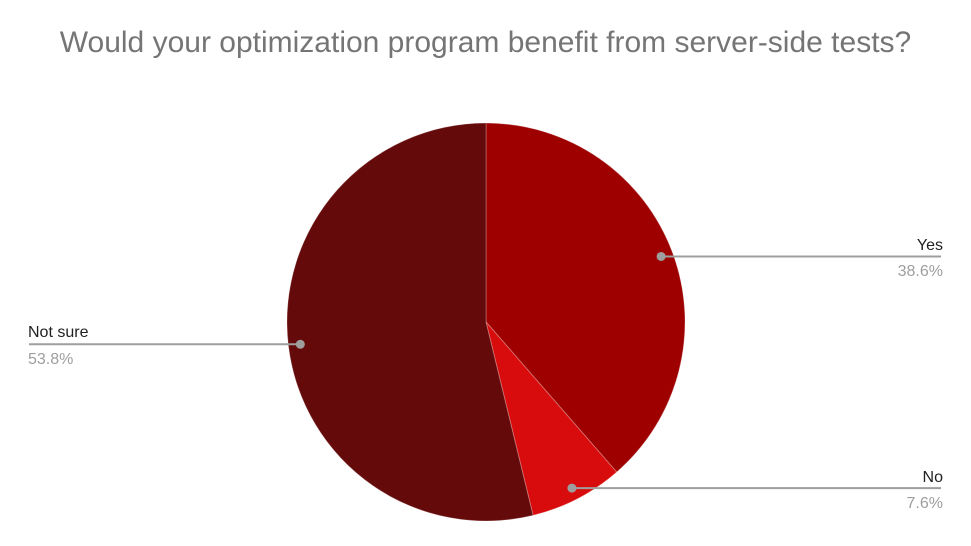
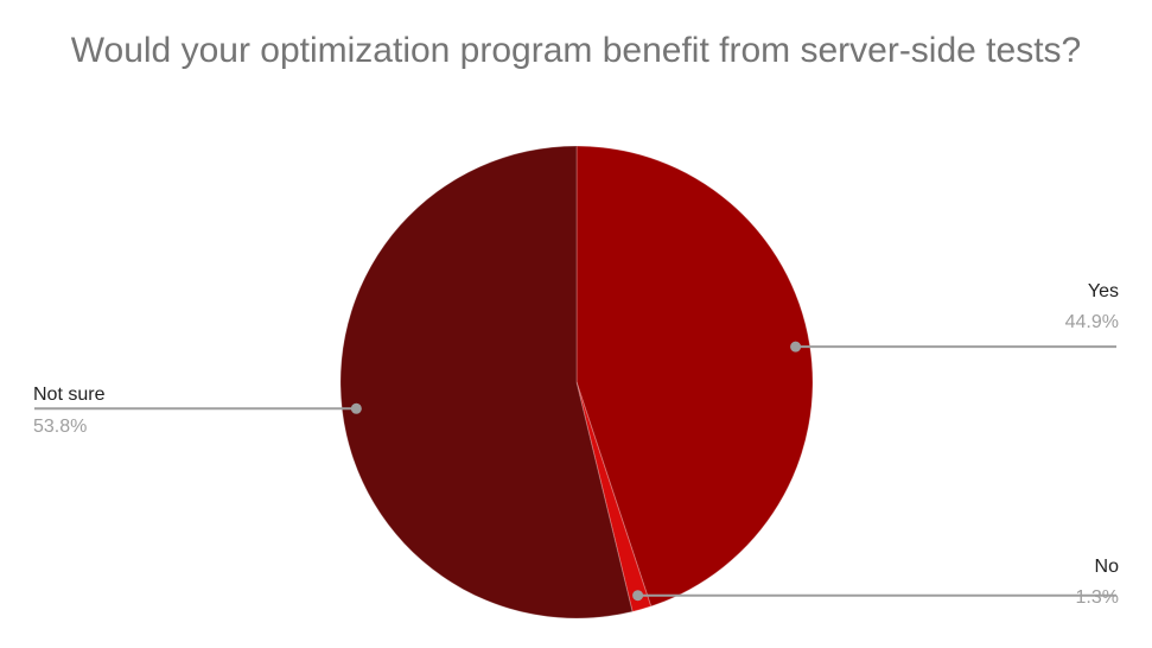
Yes: 38.6% -> 44.9%
No: 7.6% -> 1.3%
